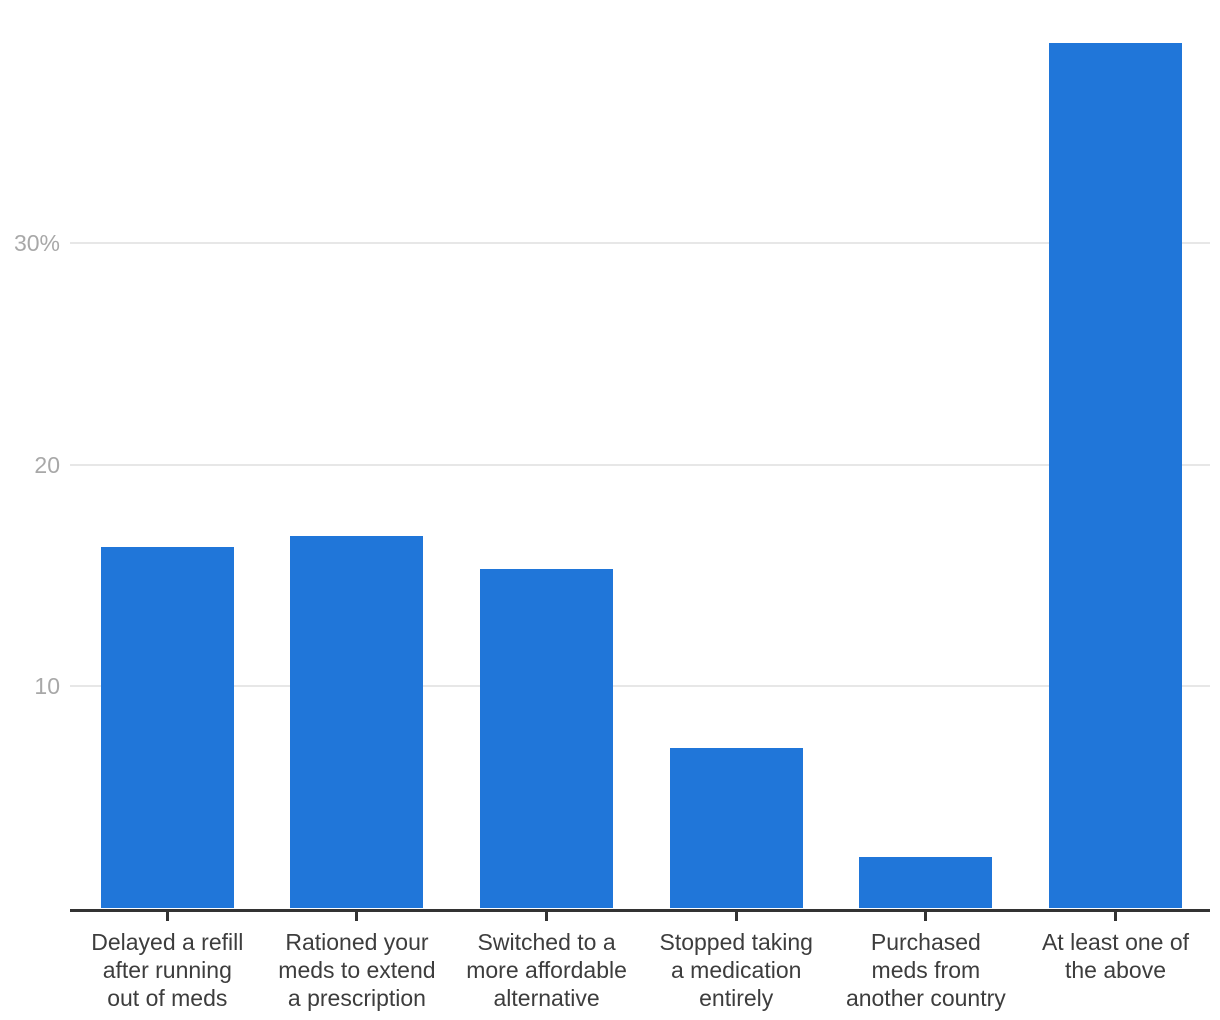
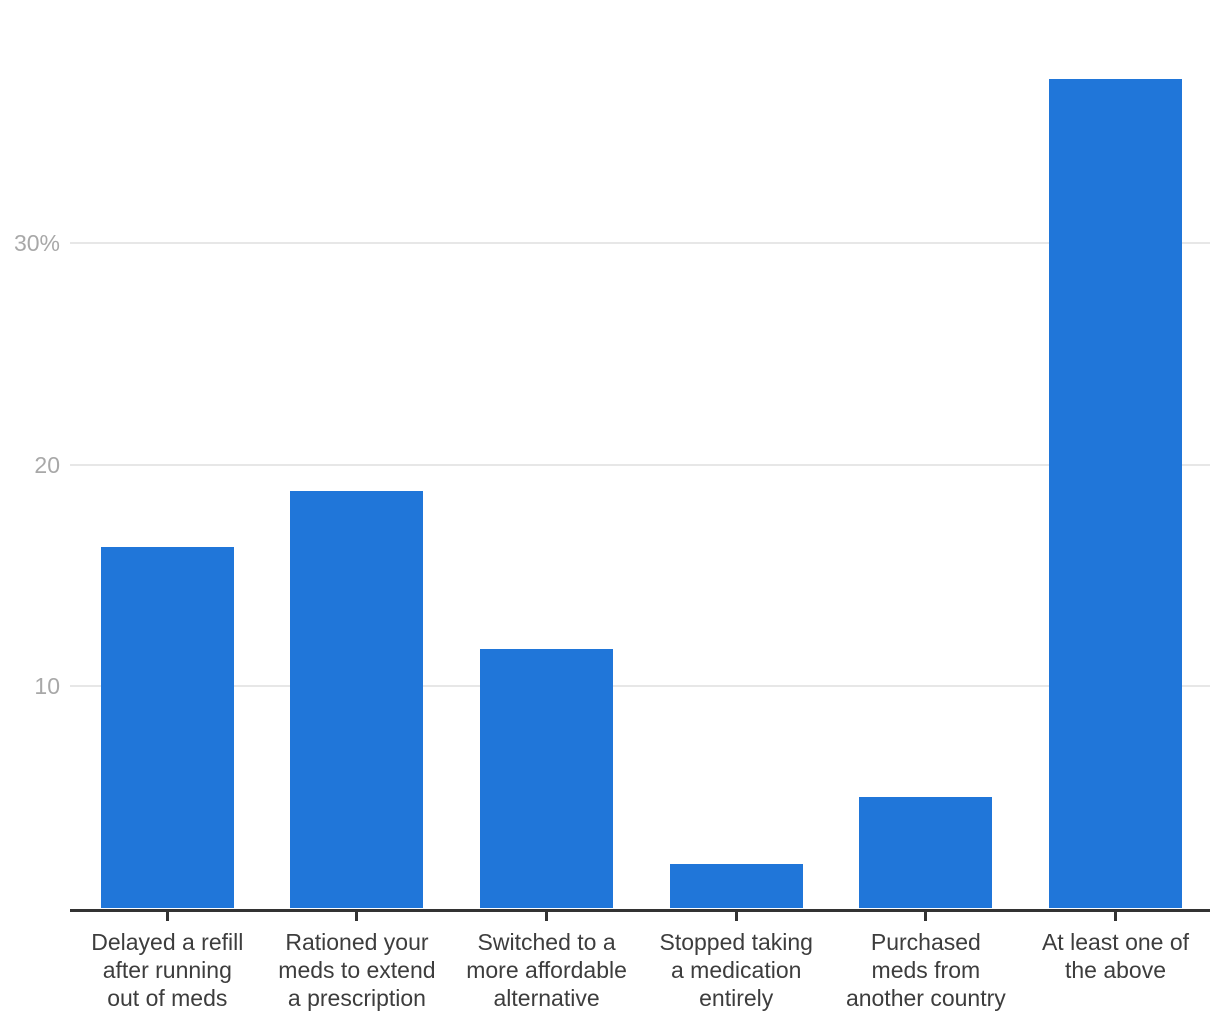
Rationed your meds to extend a prescription: 16.8% -> 18.8%
Switched to a more affordable alternative: 15.3% -> 11.7%
Stopped taking a medication entirely: 7.2% -> 2.0%
Purchased meds from another country: 2.3% -> 5.0%
At least one of the above: 39.0% -> 37.4%
